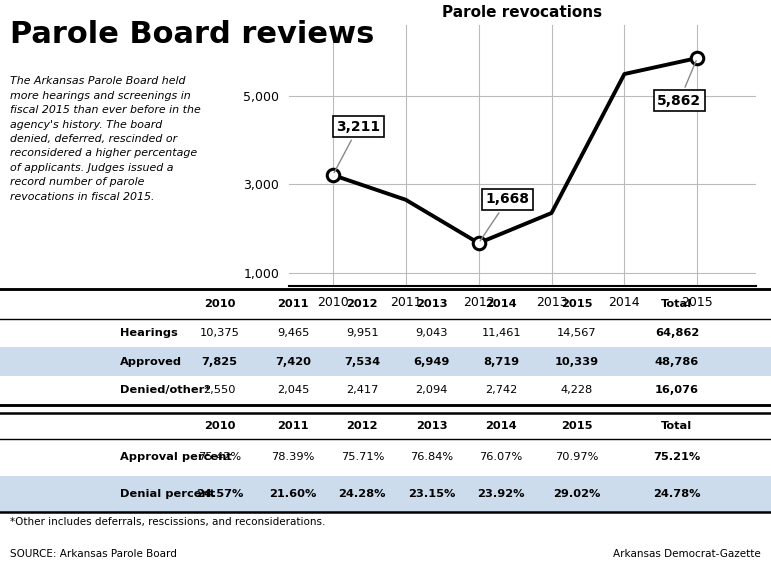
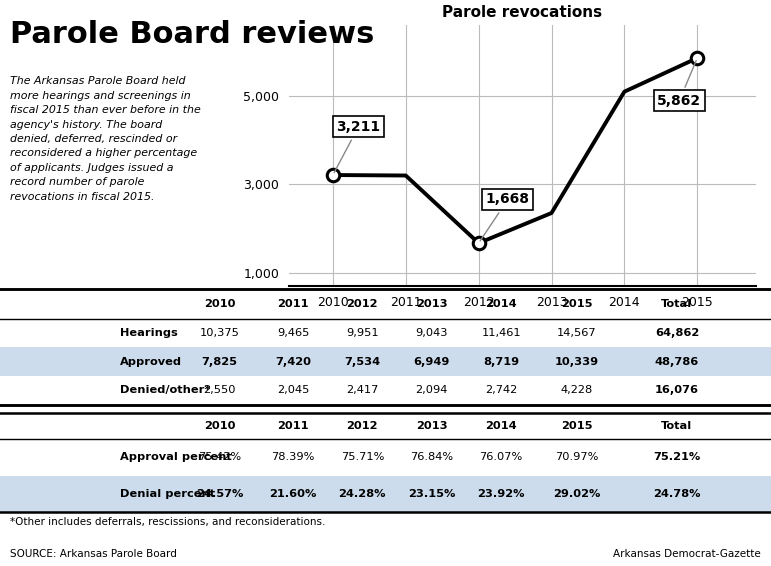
2011: 2,650 -> 3,200
2014: 5,500 -> 5,100
